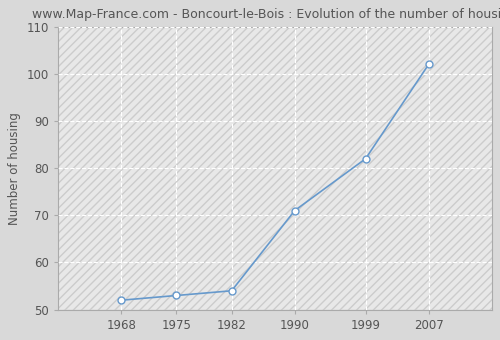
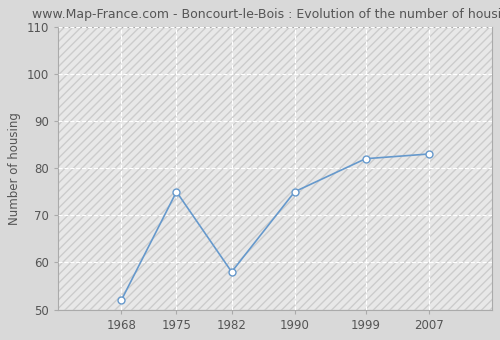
1975: 53 -> 75
1982: 54 -> 58
1990: 71 -> 75
2007: 102 -> 83
